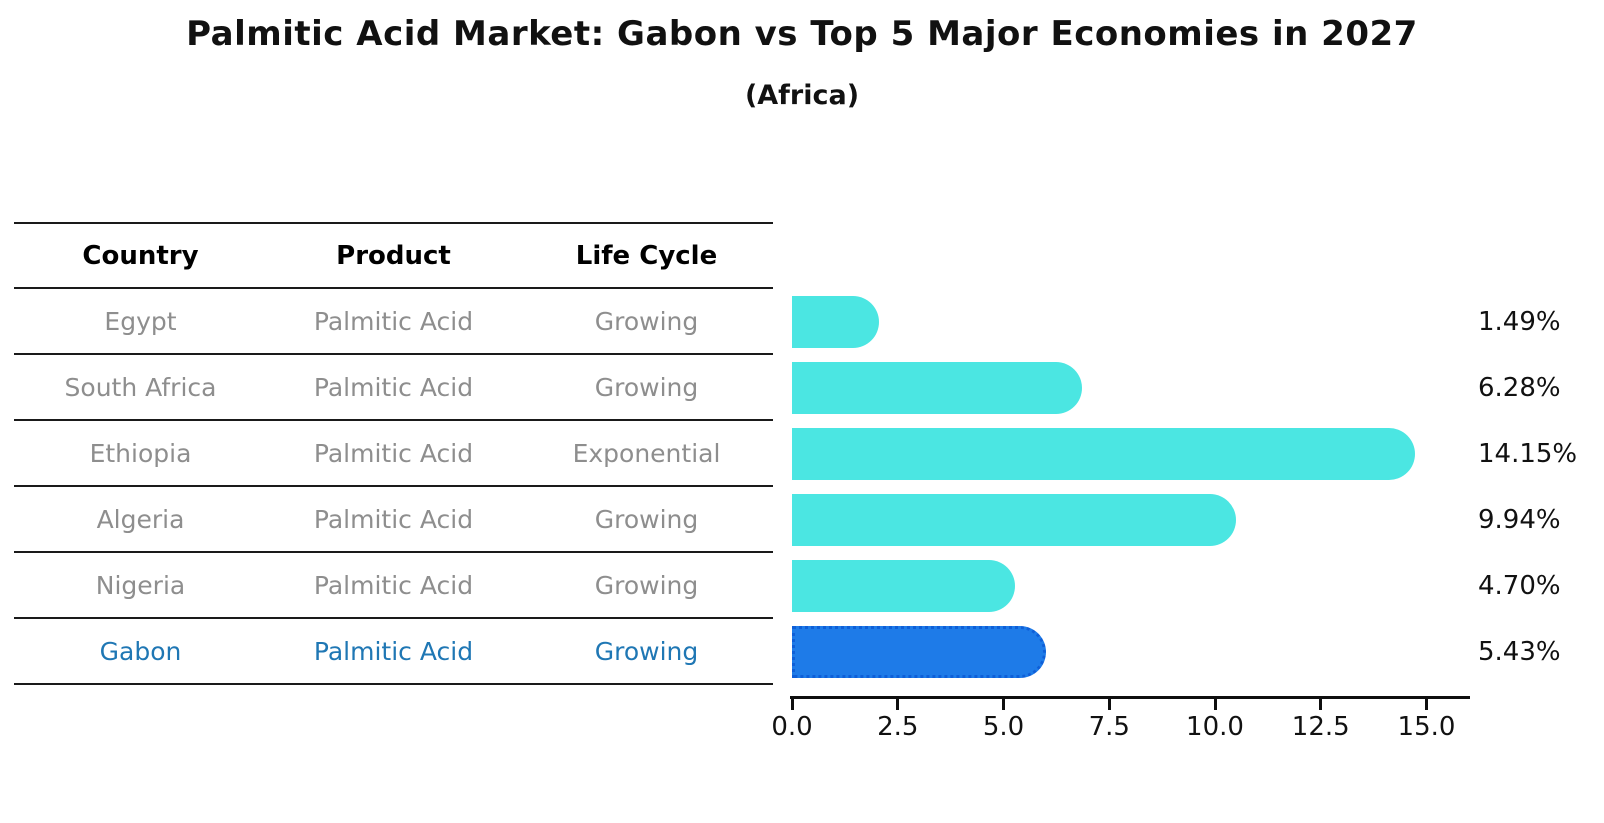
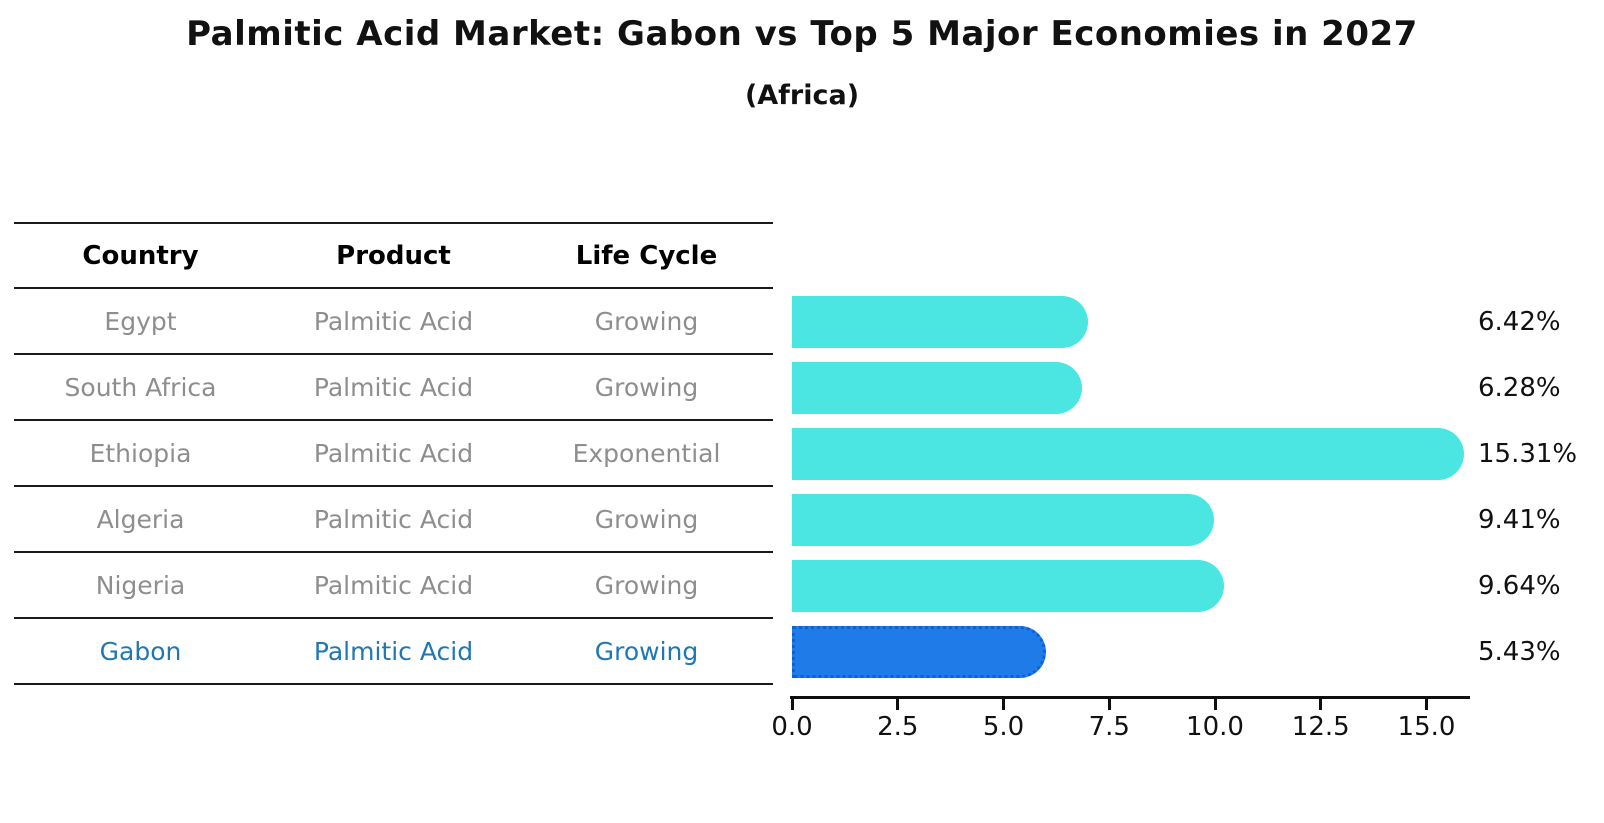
Egypt: 1.49% -> 6.42%
Ethiopia: 14.15% -> 15.31%
Algeria: 9.94% -> 9.41%
Nigeria: 4.70% -> 9.64%
